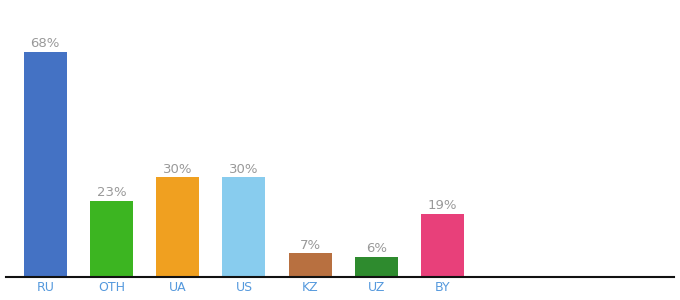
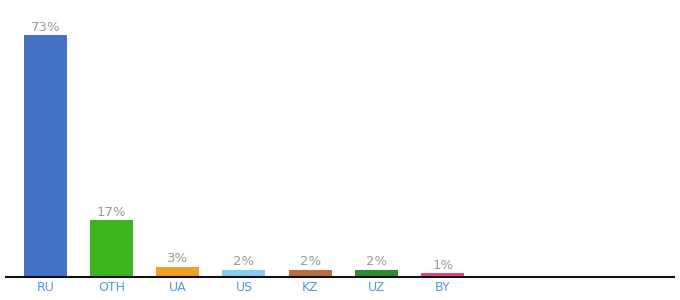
RU: 68% -> 73%
OTH: 23% -> 17%
UA: 30% -> 3%
US: 30% -> 2%
KZ: 7% -> 2%
UZ: 6% -> 2%
BY: 19% -> 1%
